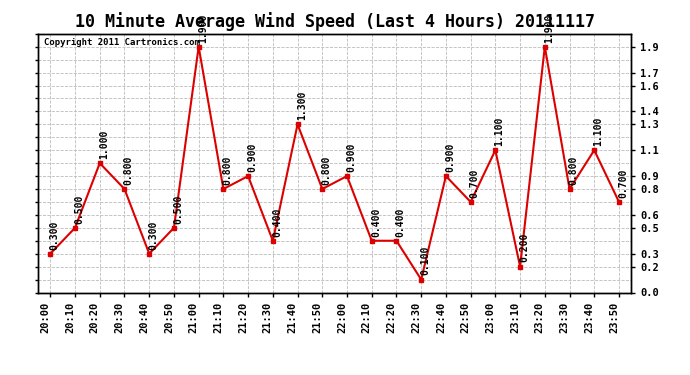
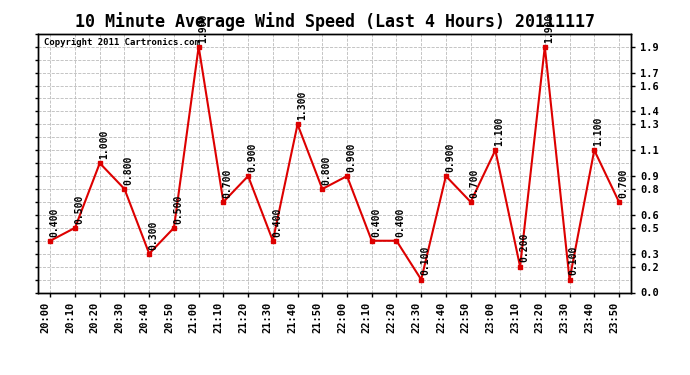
20:00: 0.300 -> 0.400
21:10: 0.800 -> 0.700
23:30: 0.800 -> 0.100
